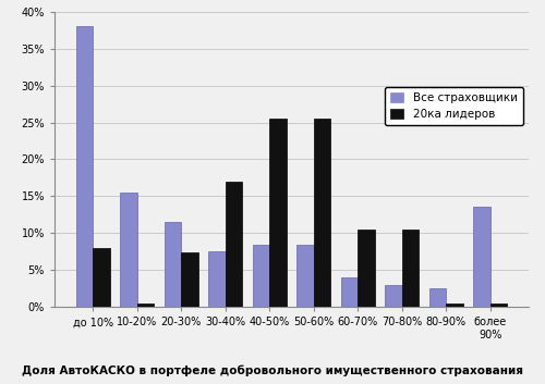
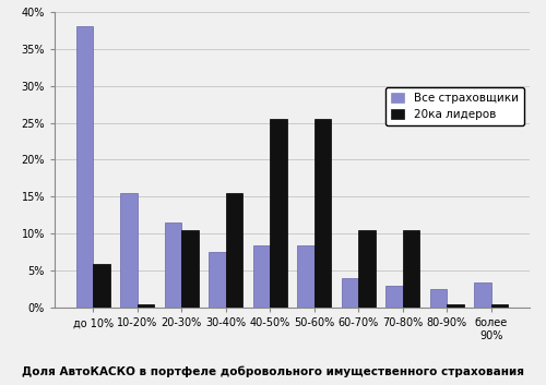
20ка лидеров/до 10%: 8.0% -> 6.0%
20ка лидеров/20-30%: 7.4% -> 10.5%
20ка лидеров/30-40%: 17.0% -> 15.5%
Все страховщики/более 90%: 13.6% -> 3.5%
